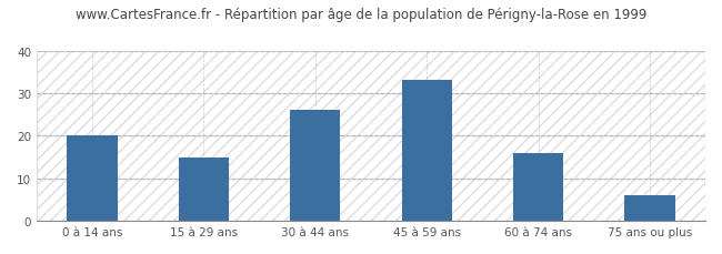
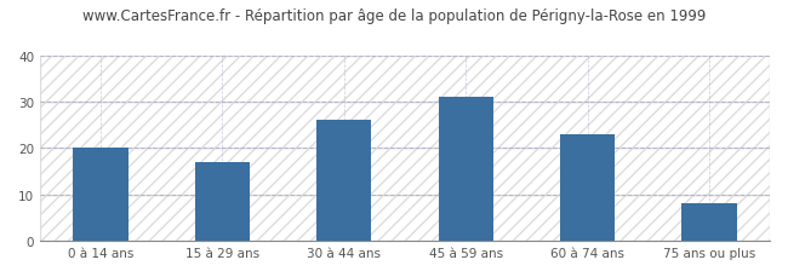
15 à 29 ans: 15 -> 17
45 à 59 ans: 33 -> 31
60 à 74 ans: 16 -> 23
75 ans ou plus: 6 -> 8
